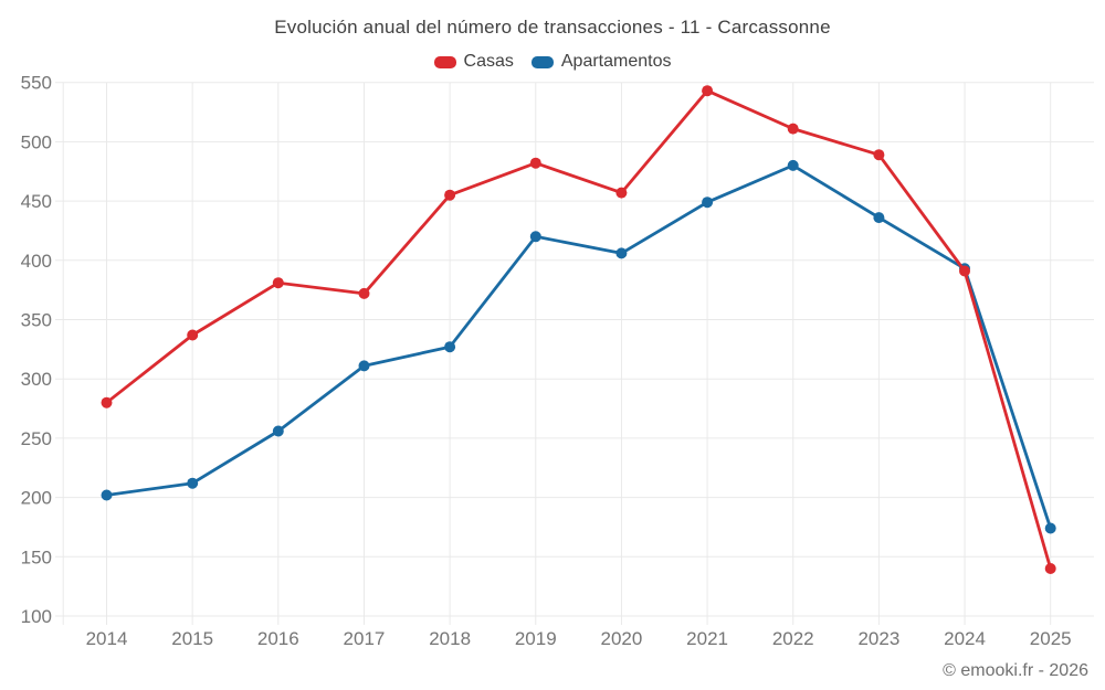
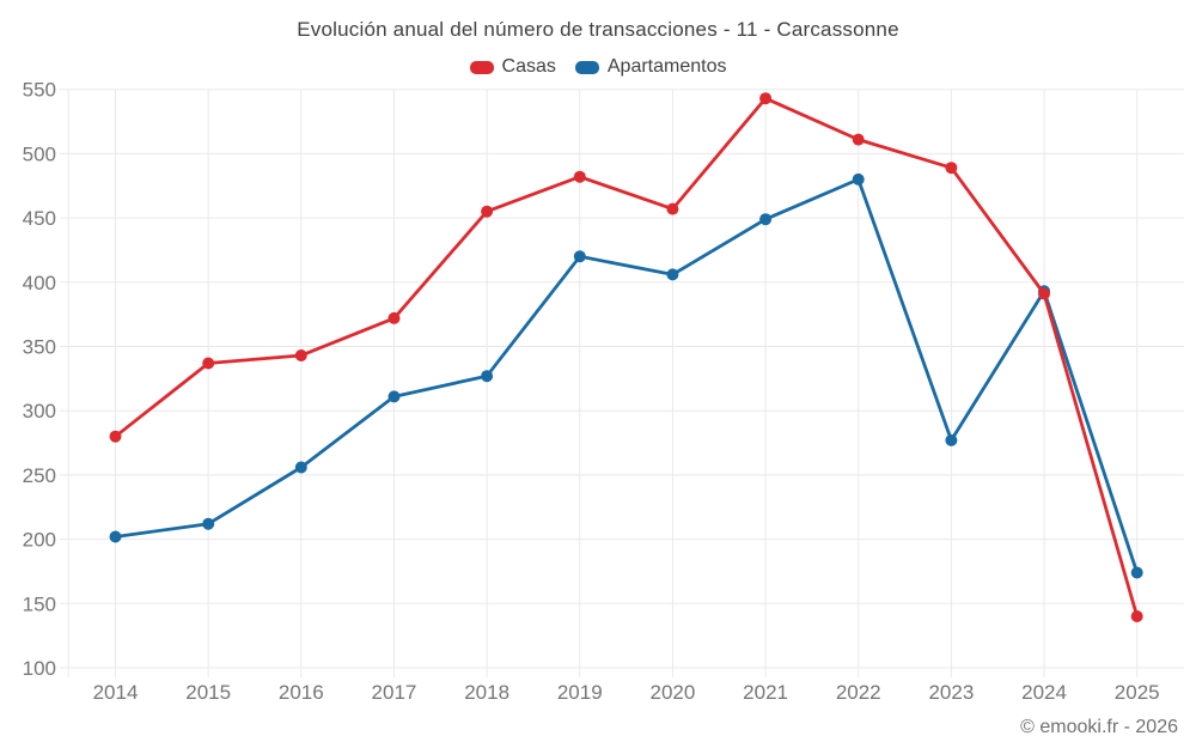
Casas/2016: 381 -> 343
Apartamentos/2023: 436 -> 277
